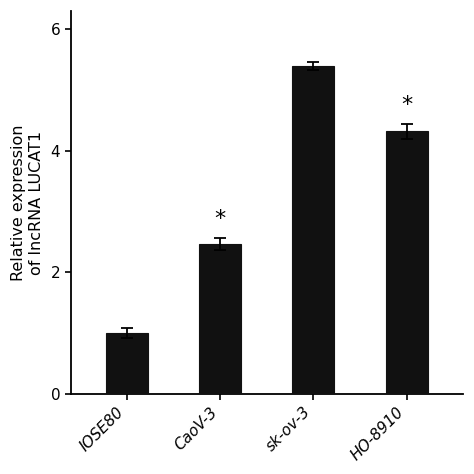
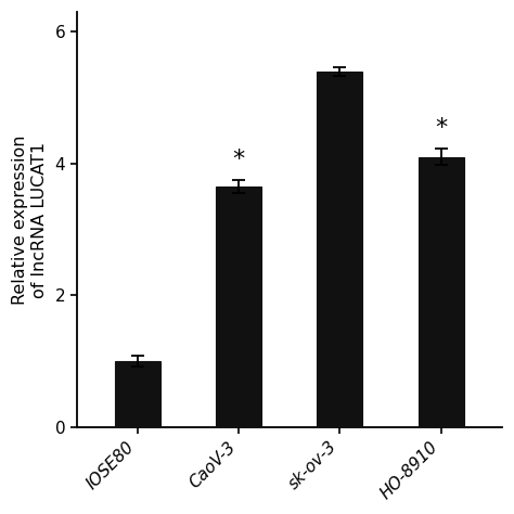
CaoV-3: 2.46 -> 3.65
HO-8910: 4.32 -> 4.10
